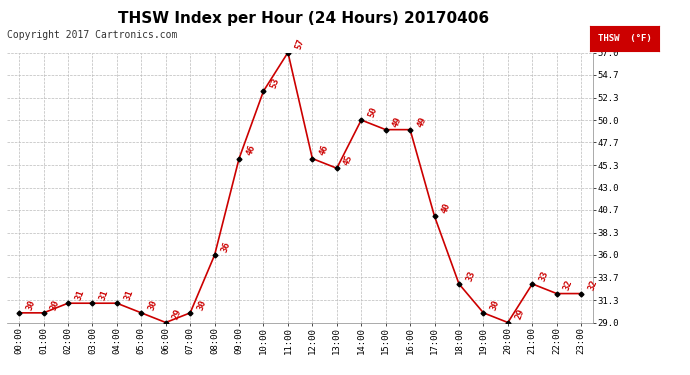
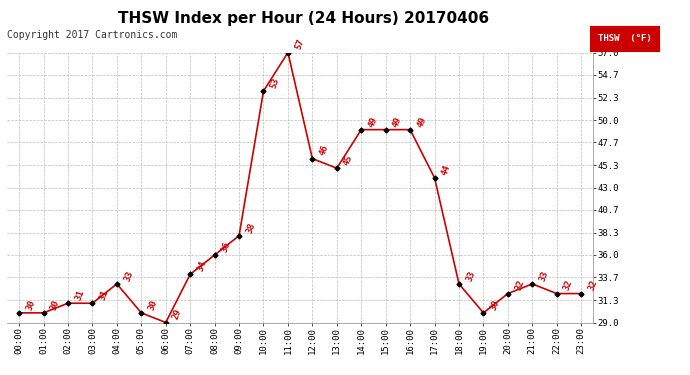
04:00: 31 -> 33
07:00: 30 -> 34
09:00: 46 -> 38
14:00: 50 -> 49
17:00: 40 -> 44
20:00: 29 -> 32
